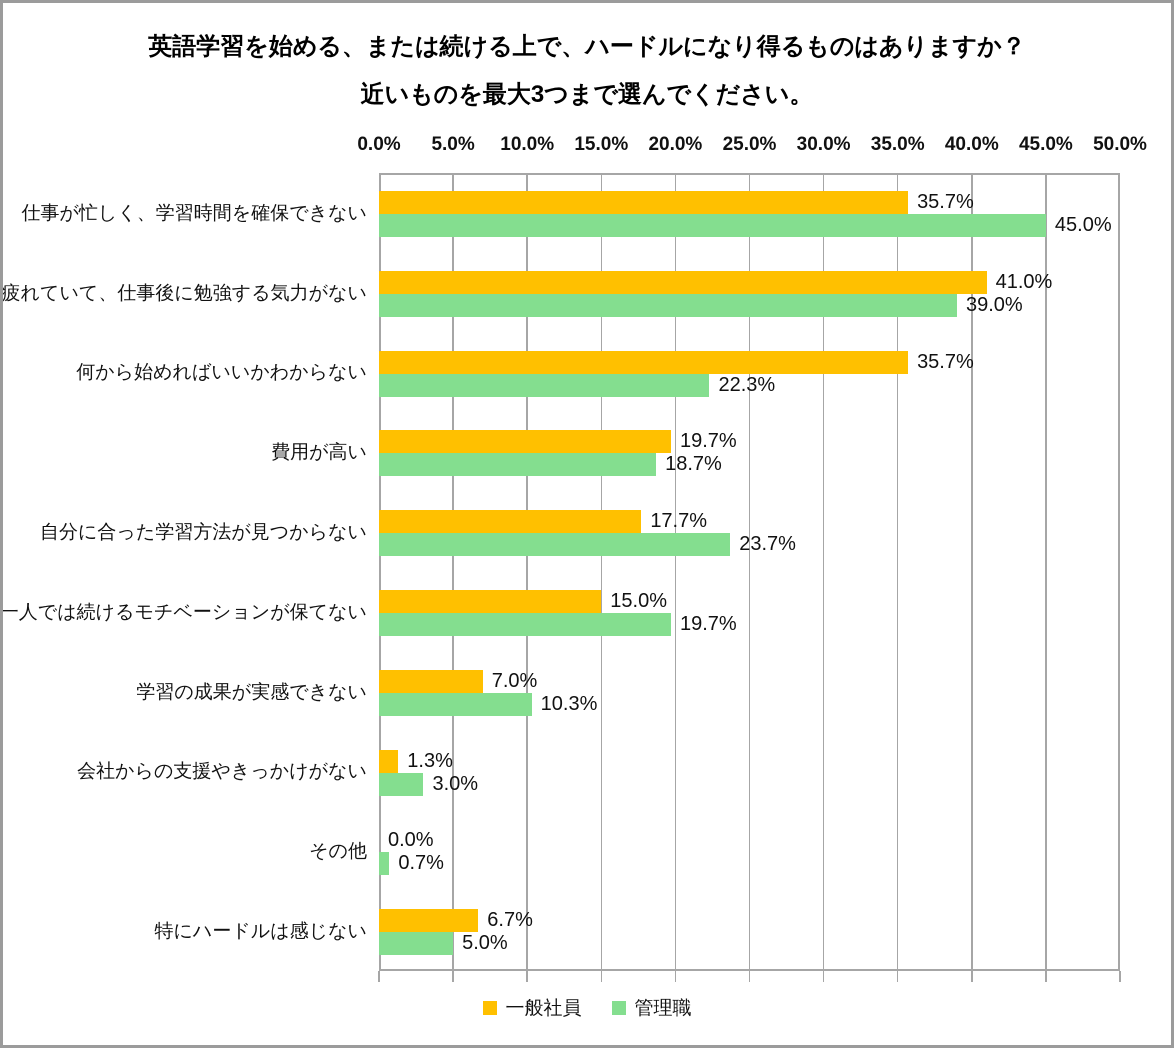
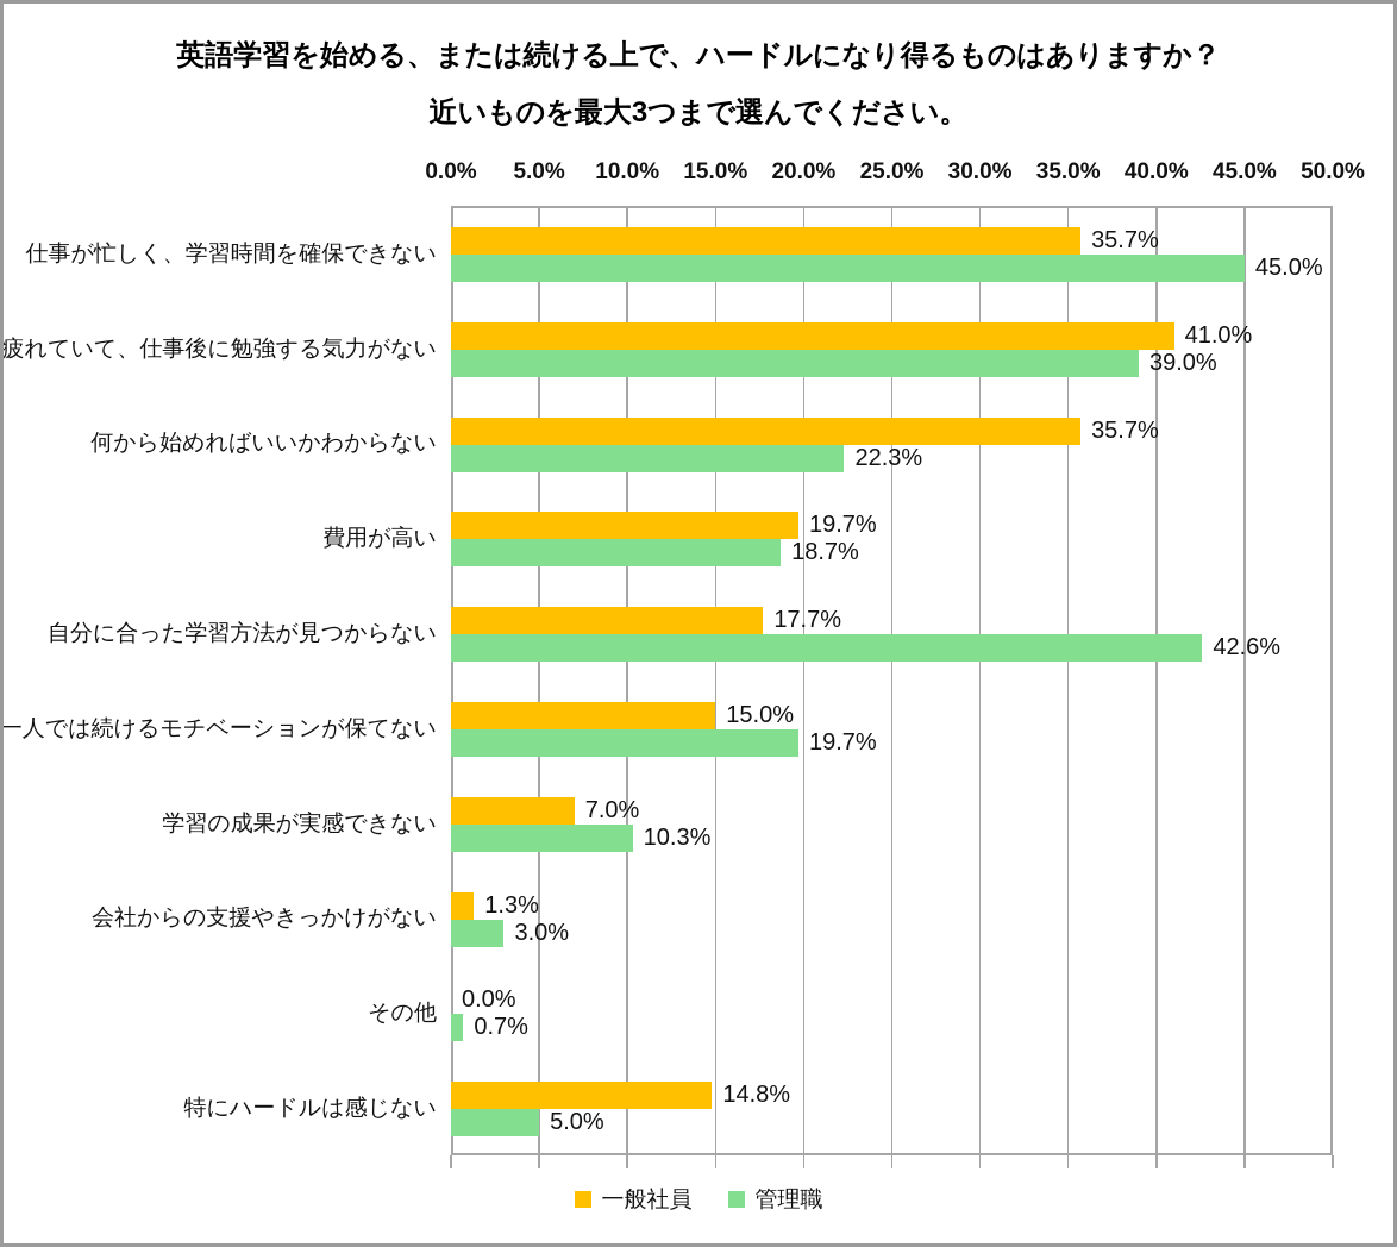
管理職/自分に合った学習方法が見つからない: 23.7% -> 42.6%
一般社員/特にハードルは感じない: 6.7% -> 14.8%
